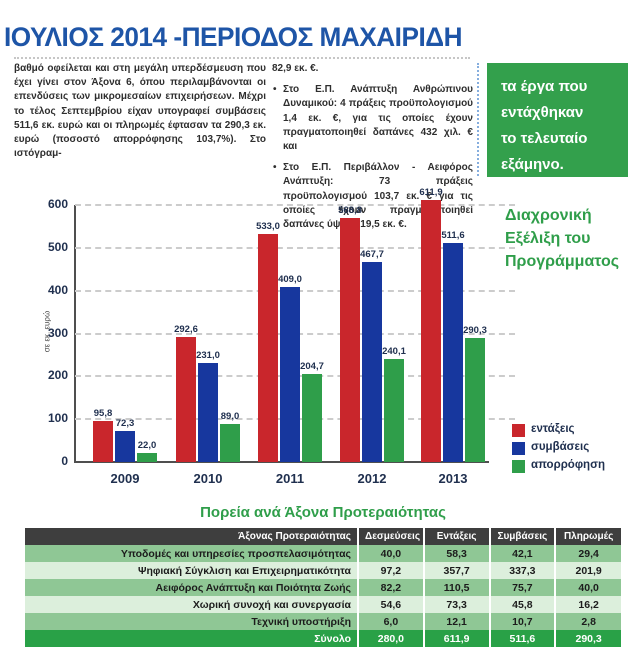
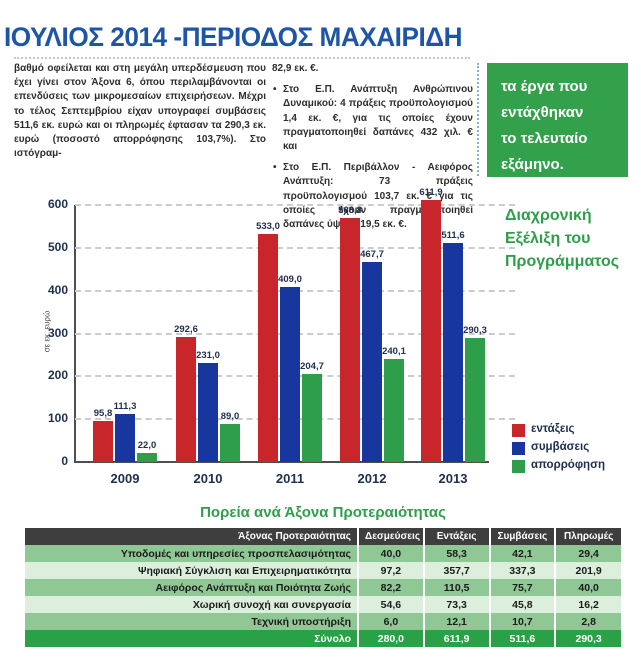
συμβάσεις/2009: 72,3 -> 111,3
